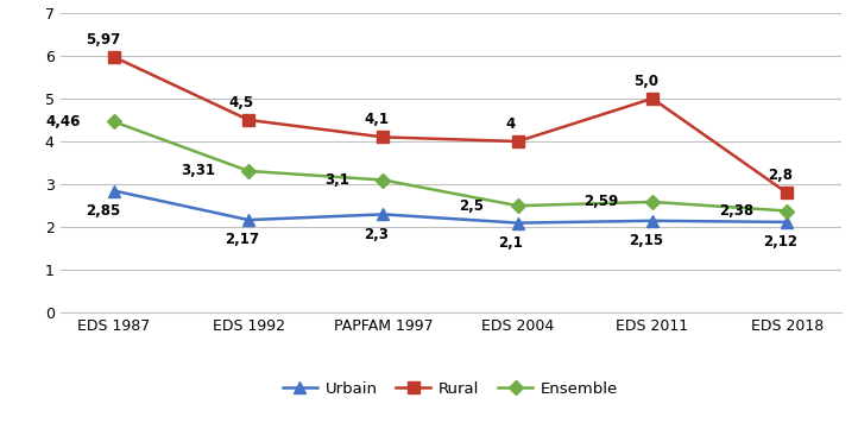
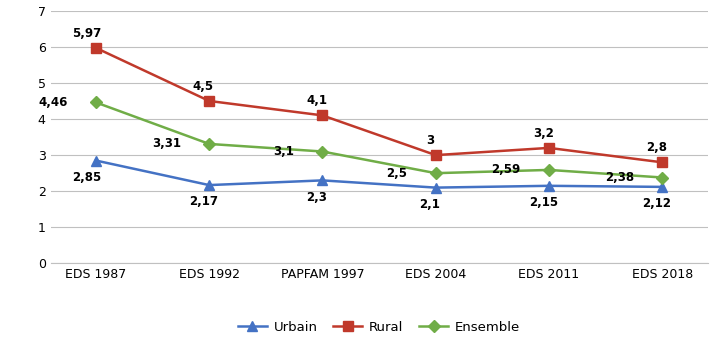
Rural/EDS 2004: 4 -> 3
Rural/EDS 2011: 5,0 -> 3,2
